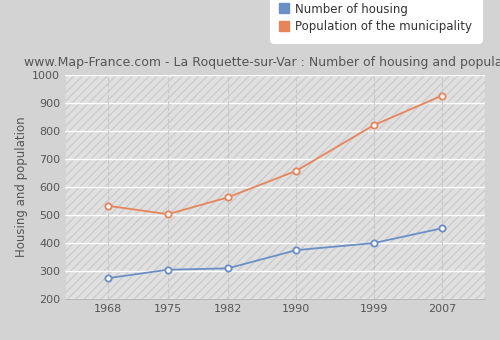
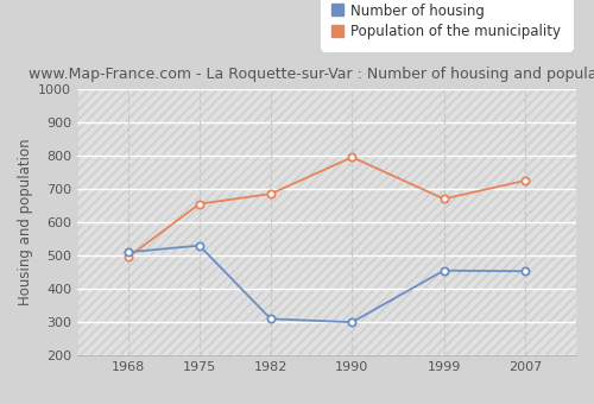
Number of housing/1968: 275 -> 510
Population of the municipality/1968: 533 -> 495
Number of housing/1975: 305 -> 530
Population of the municipality/1975: 503 -> 655
Population of the municipality/1982: 563 -> 685
Number of housing/1990: 375 -> 300
Population of the municipality/1990: 658 -> 795
Number of housing/1999: 400 -> 455
Population of the municipality/1999: 820 -> 670
Population of the municipality/2007: 926 -> 725
